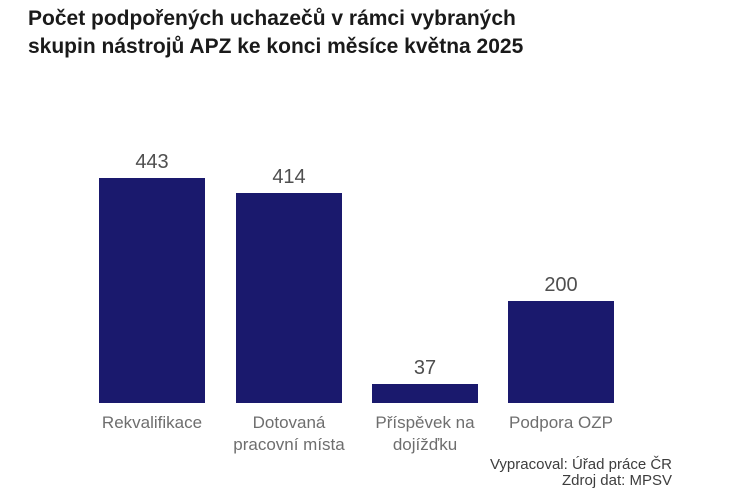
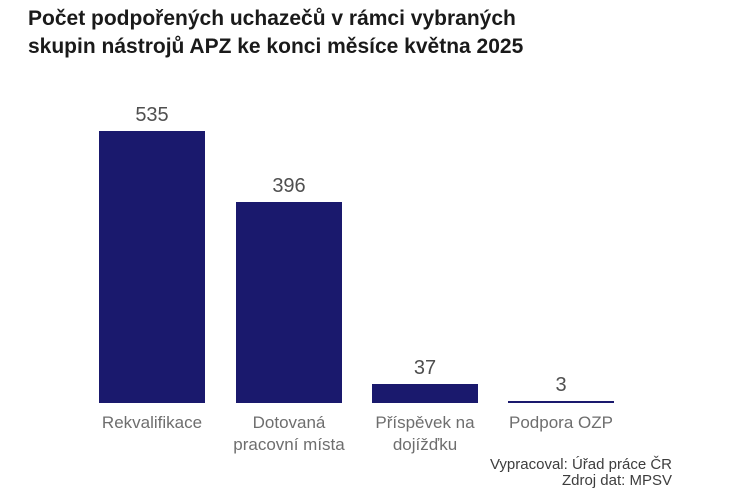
Rekvalifikace: 443 -> 535
Dotovaná pracovní místa: 414 -> 396
Podpora OZP: 200 -> 3
